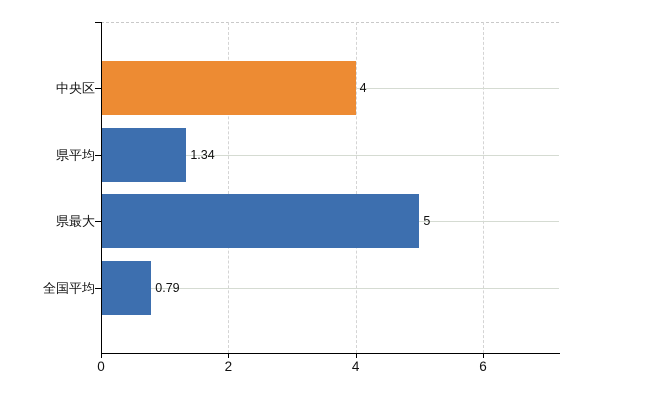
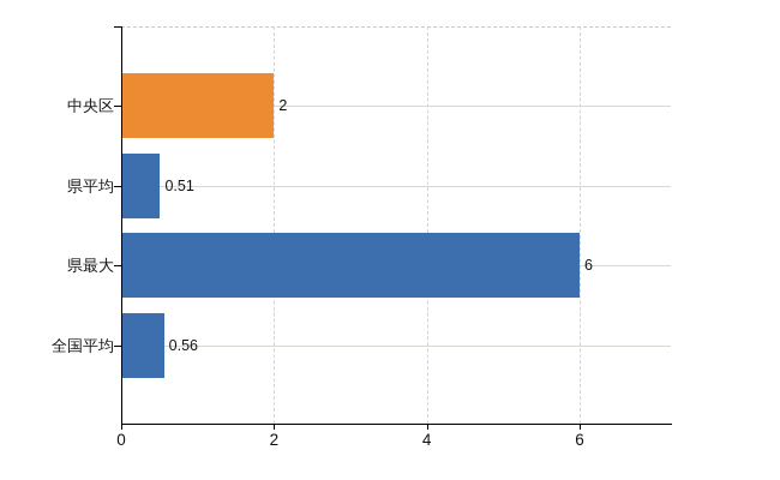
中央区: 4 -> 2
県平均: 1.34 -> 0.51
県最大: 5 -> 6
全国平均: 0.79 -> 0.56
